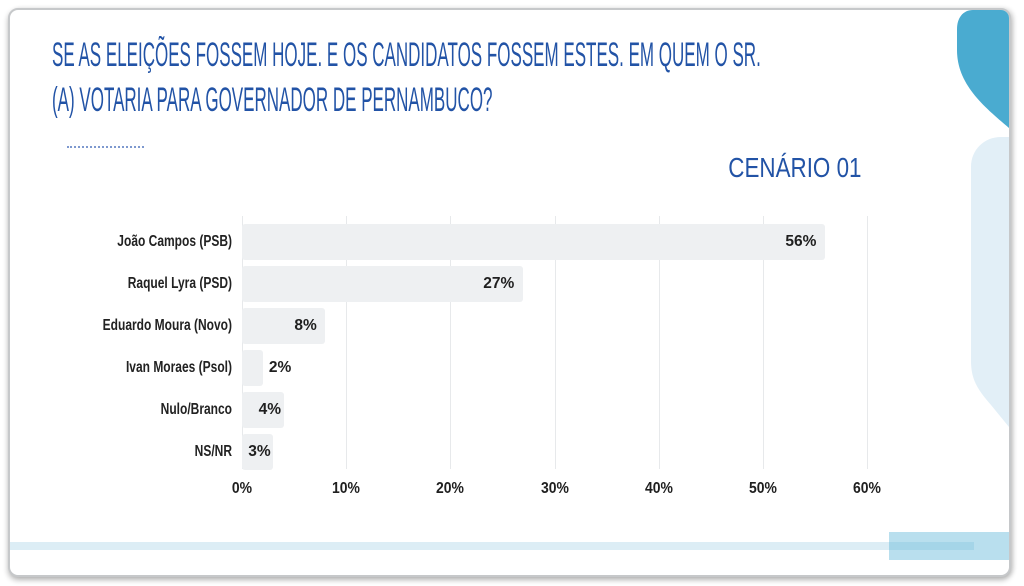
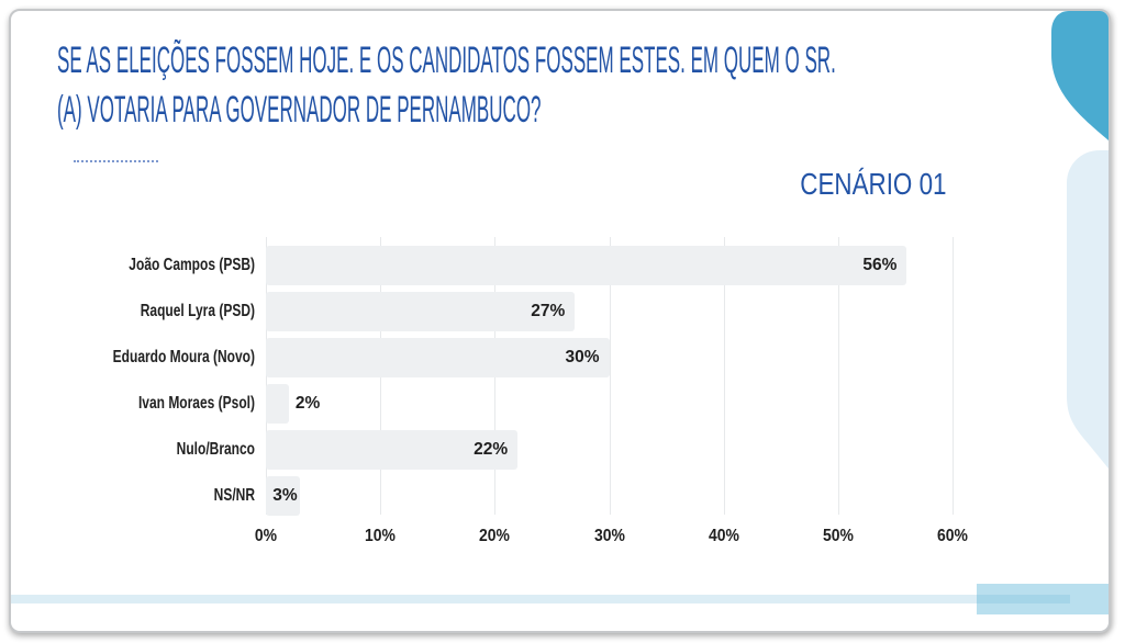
Eduardo Moura (Novo): 8% -> 30%
Nulo/Branco: 4% -> 22%
